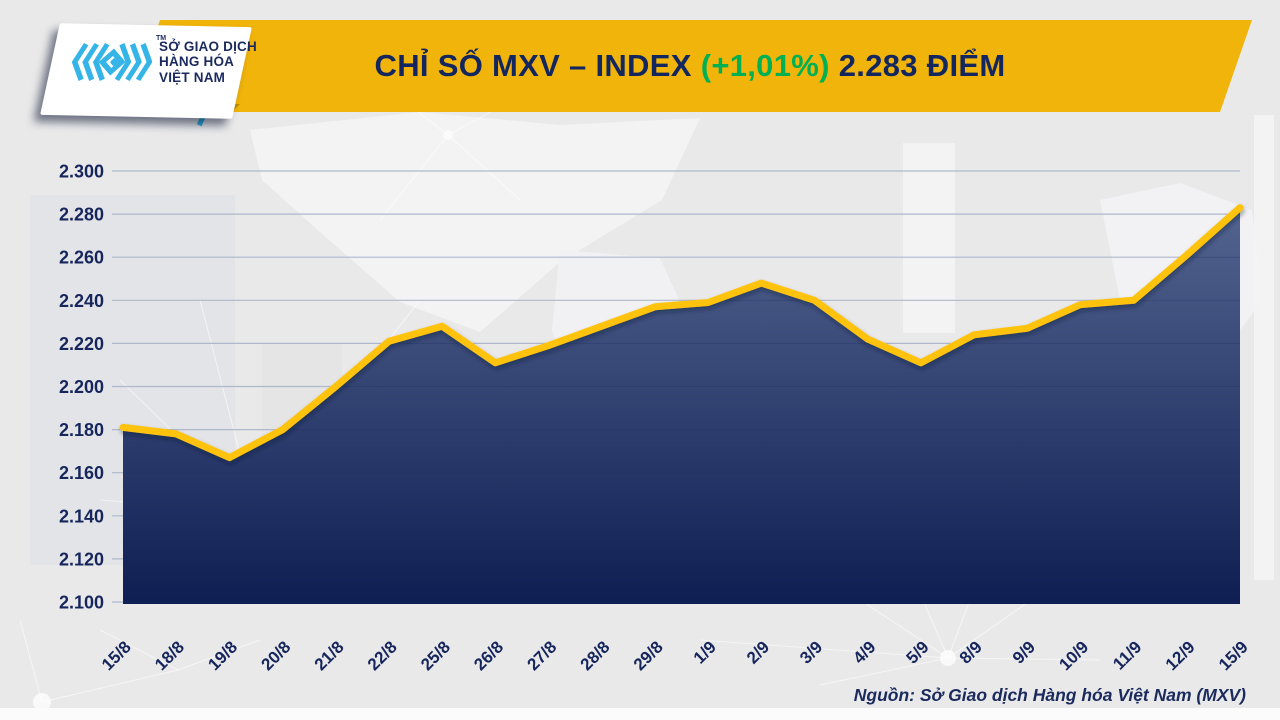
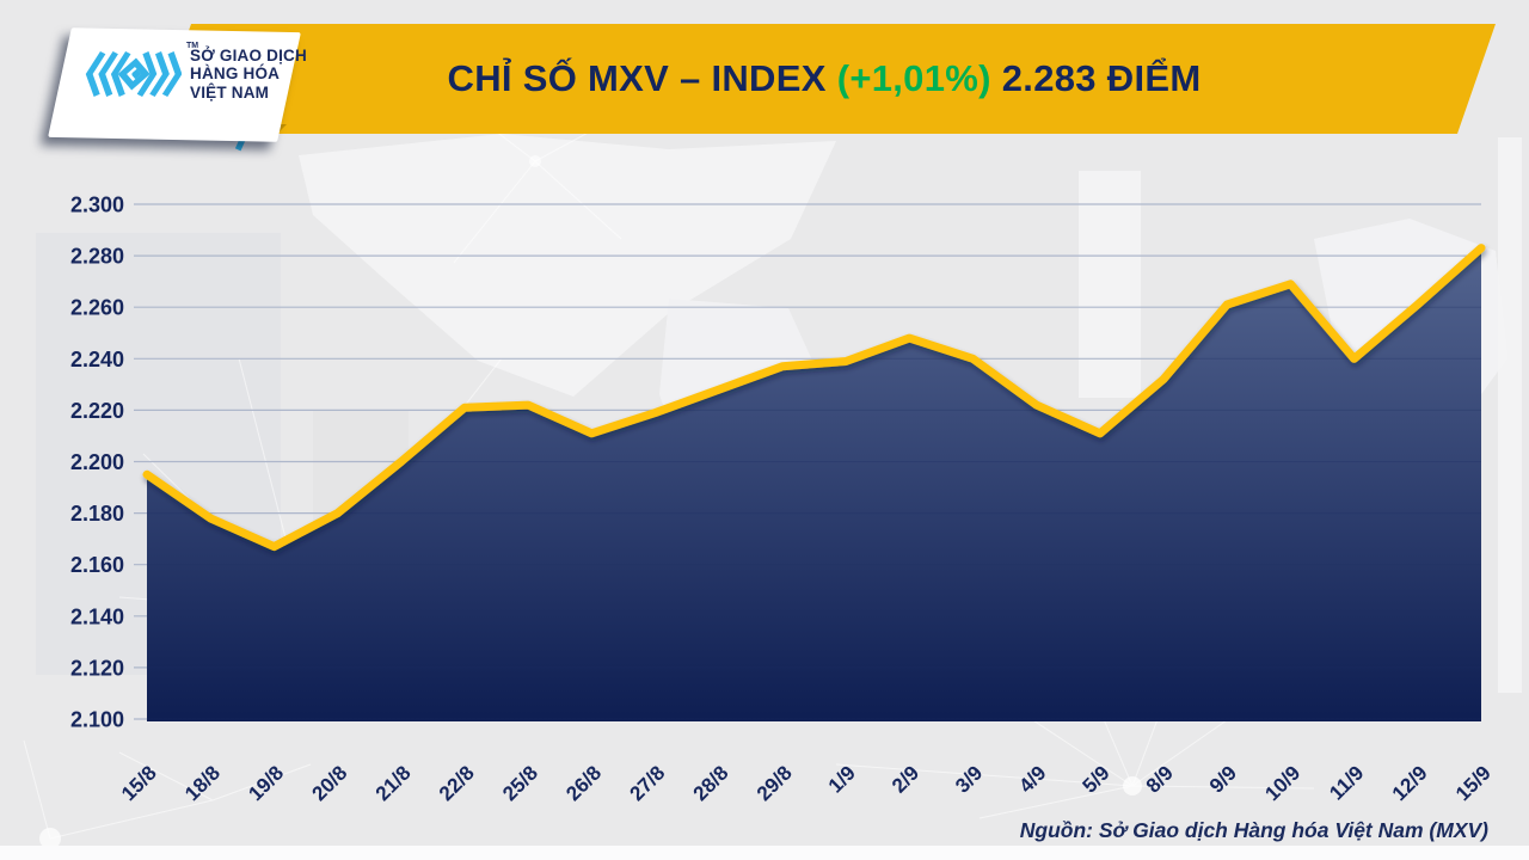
15/8: 2.181 -> 2.195
25/8: 2.228 -> 2.222
8/9: 2.224 -> 2.232
9/9: 2.227 -> 2.261
10/9: 2.238 -> 2.269
